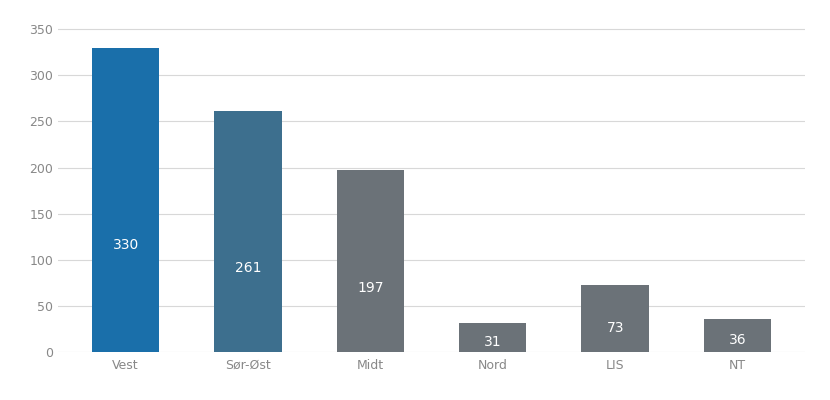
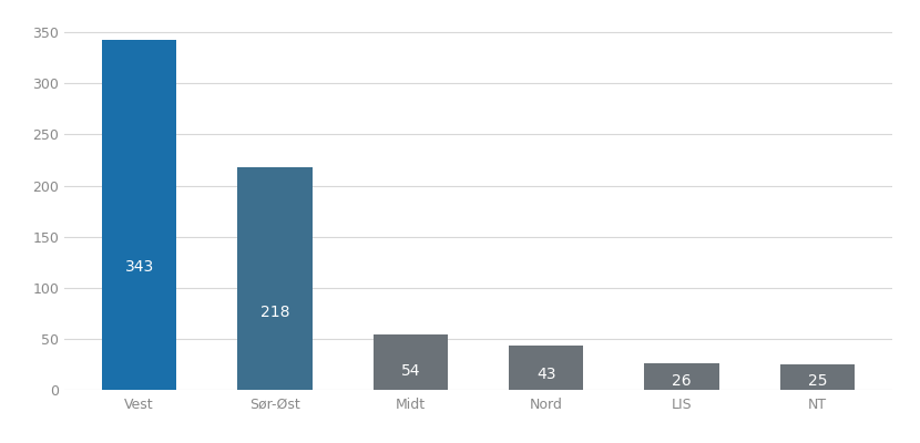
Vest: 330 -> 343
Sør-Øst: 261 -> 218
Midt: 197 -> 54
Nord: 31 -> 43
LIS: 73 -> 26
NT: 36 -> 25
